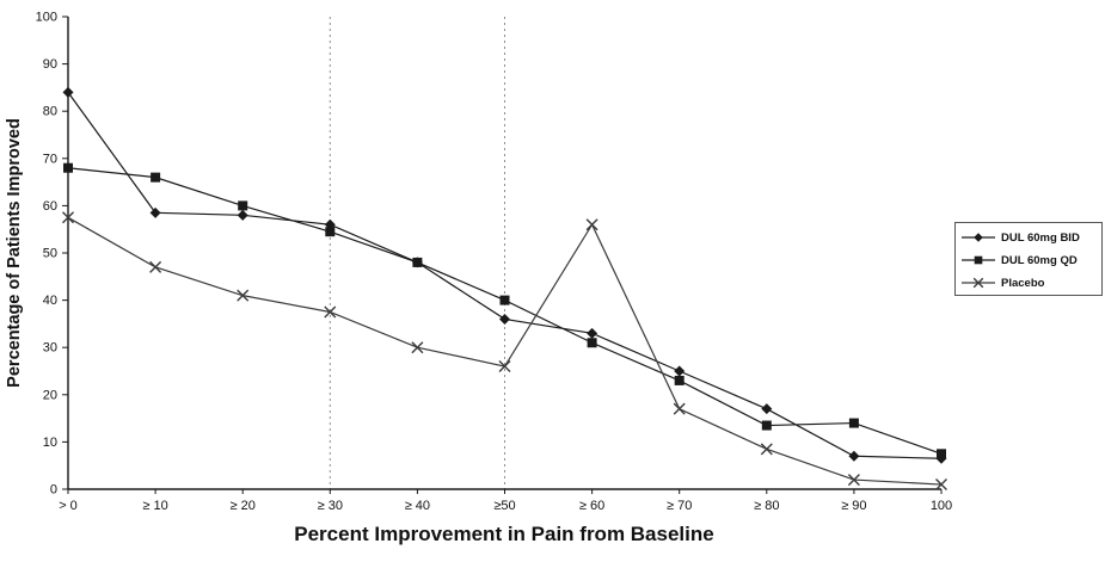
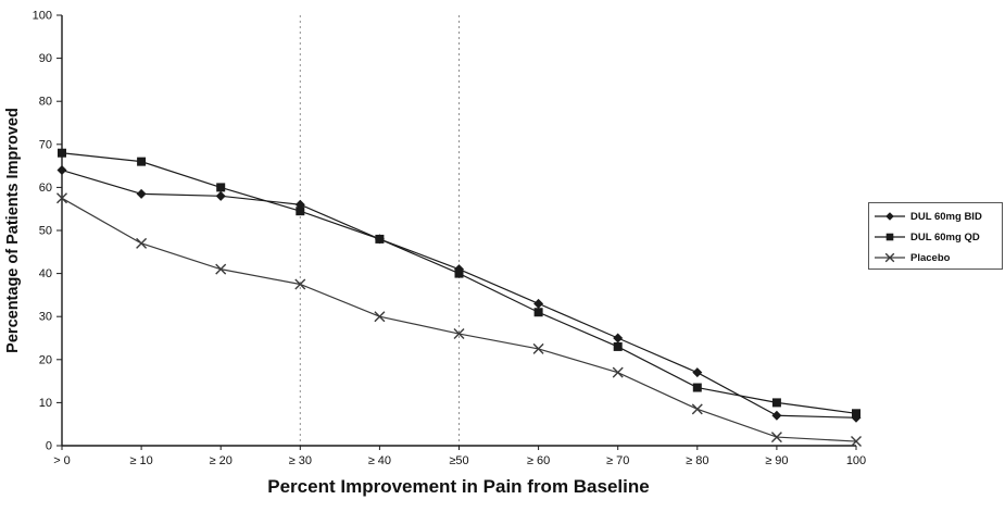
DUL 60mg BID/> 0: 84 -> 64
DUL 60mg BID/≥50: 36 -> 41
Placebo/≥ 60: 56 -> 22
DUL 60mg QD/≥ 90: 14 -> 10
